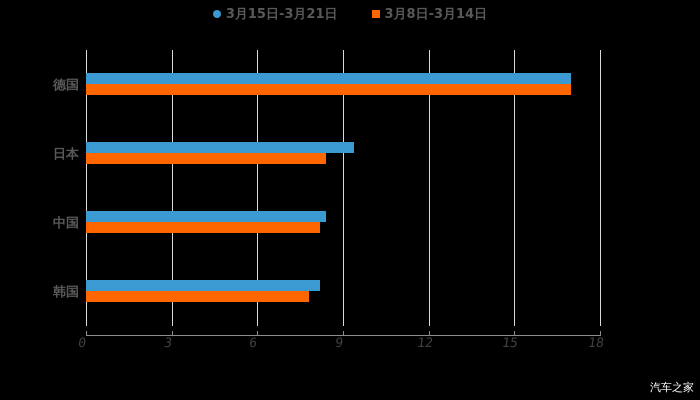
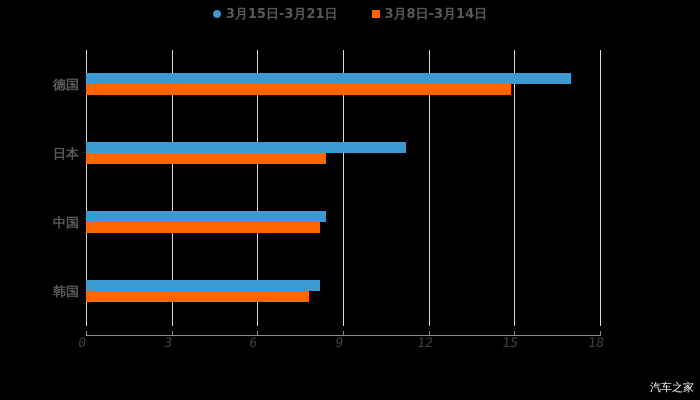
3月8日-3月14日/德国: 17.0 -> 14.9
3月15日-3月21日/日本: 9.4 -> 11.2
